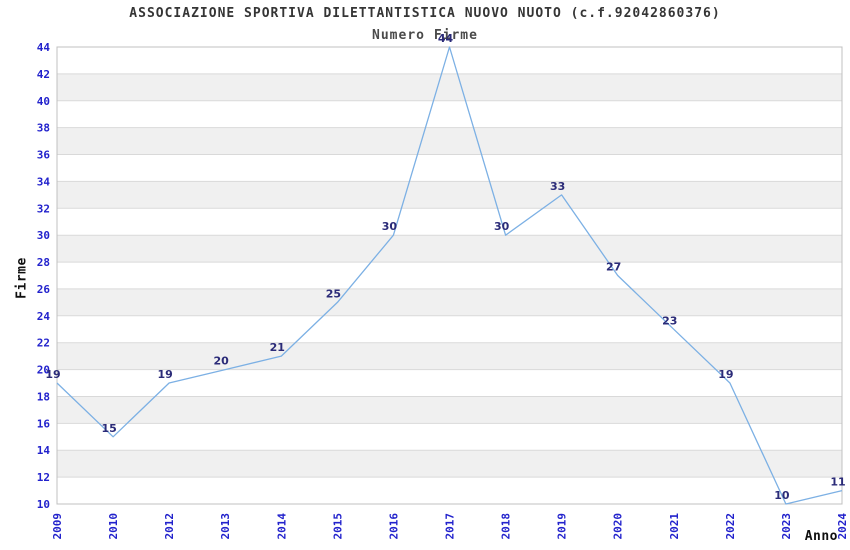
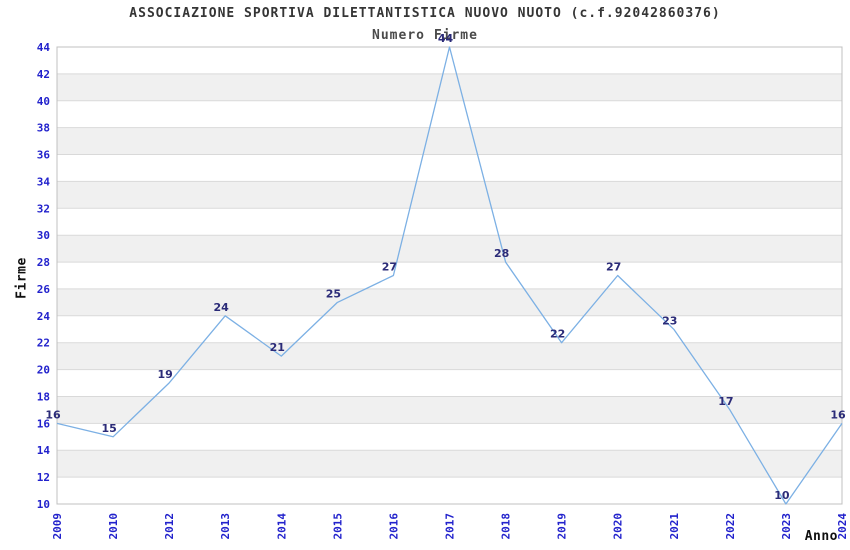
2009: 19 -> 16
2013: 20 -> 24
2016: 30 -> 27
2018: 30 -> 28
2019: 33 -> 22
2022: 19 -> 17
2024: 11 -> 16
